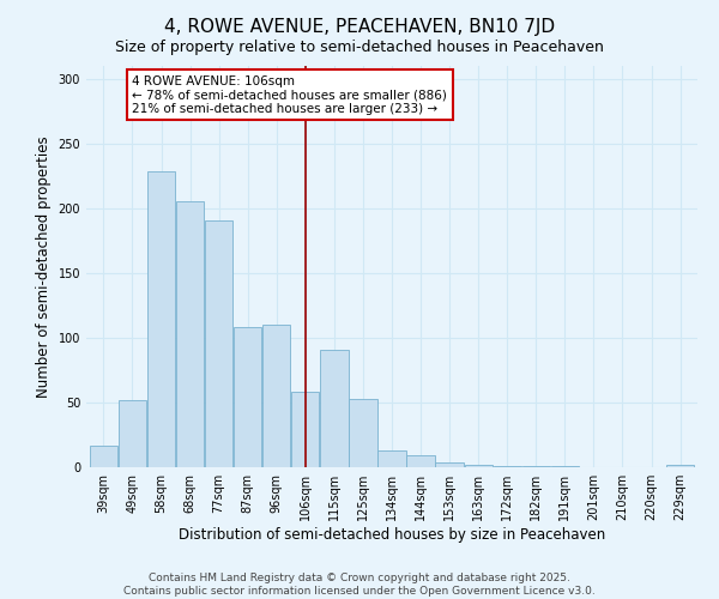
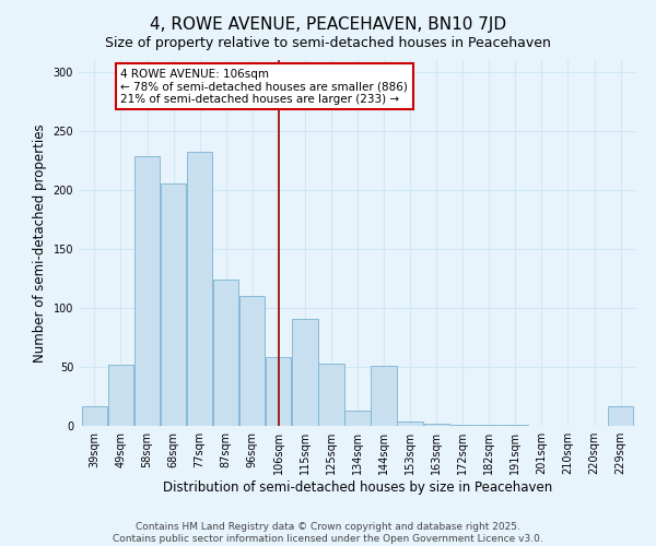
77sqm: 191 -> 232
87sqm: 108 -> 124
144sqm: 9 -> 51
229sqm: 2 -> 17
